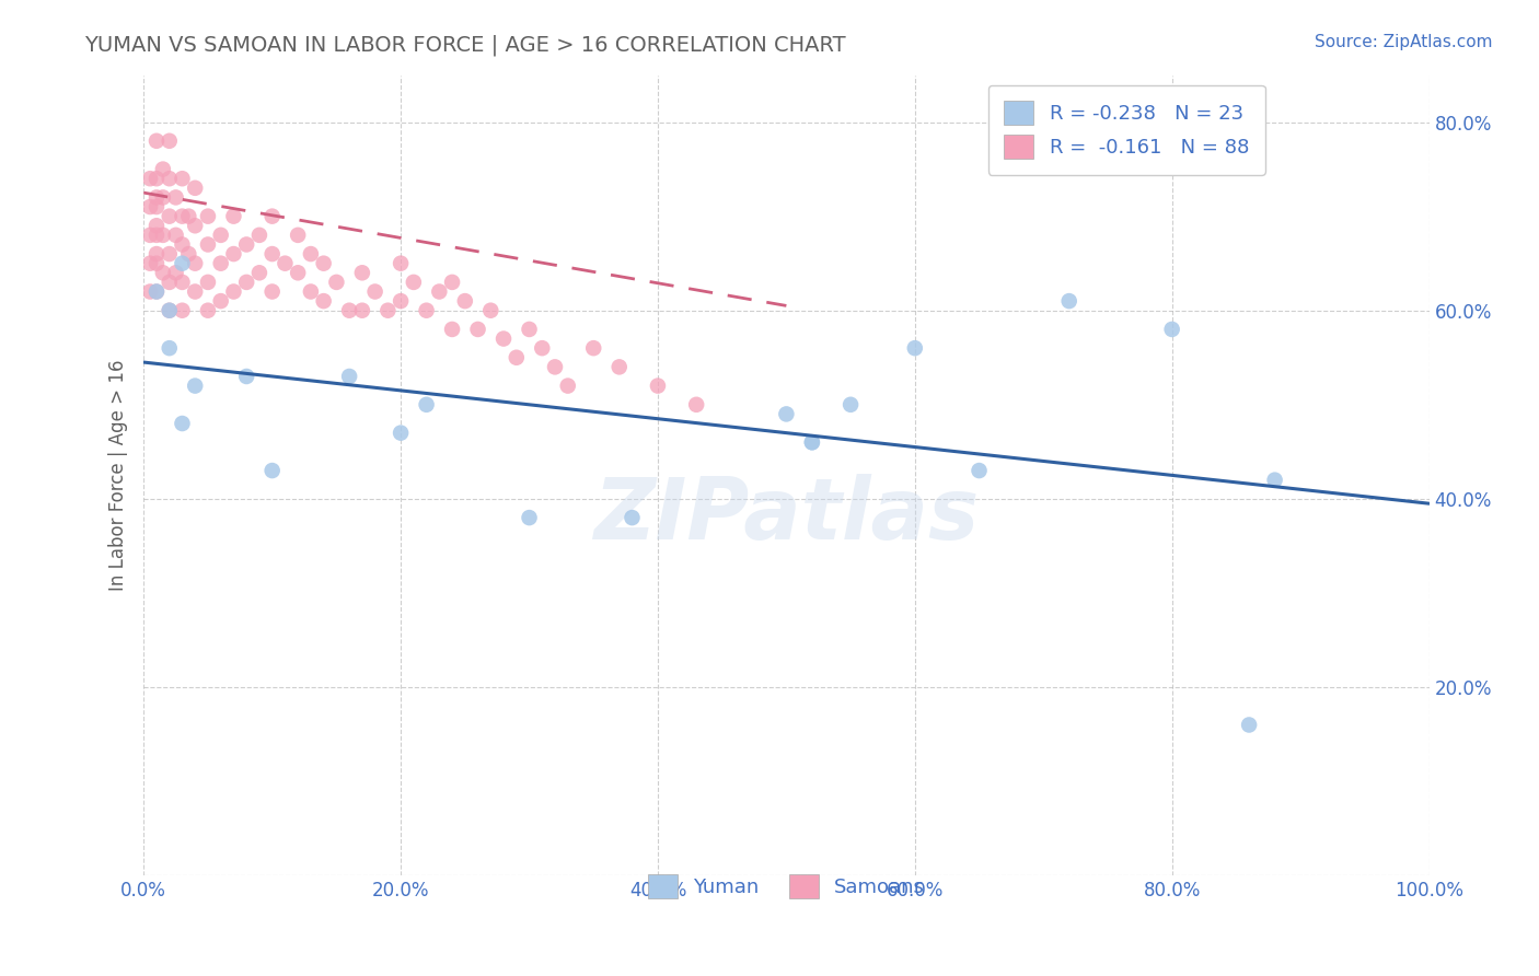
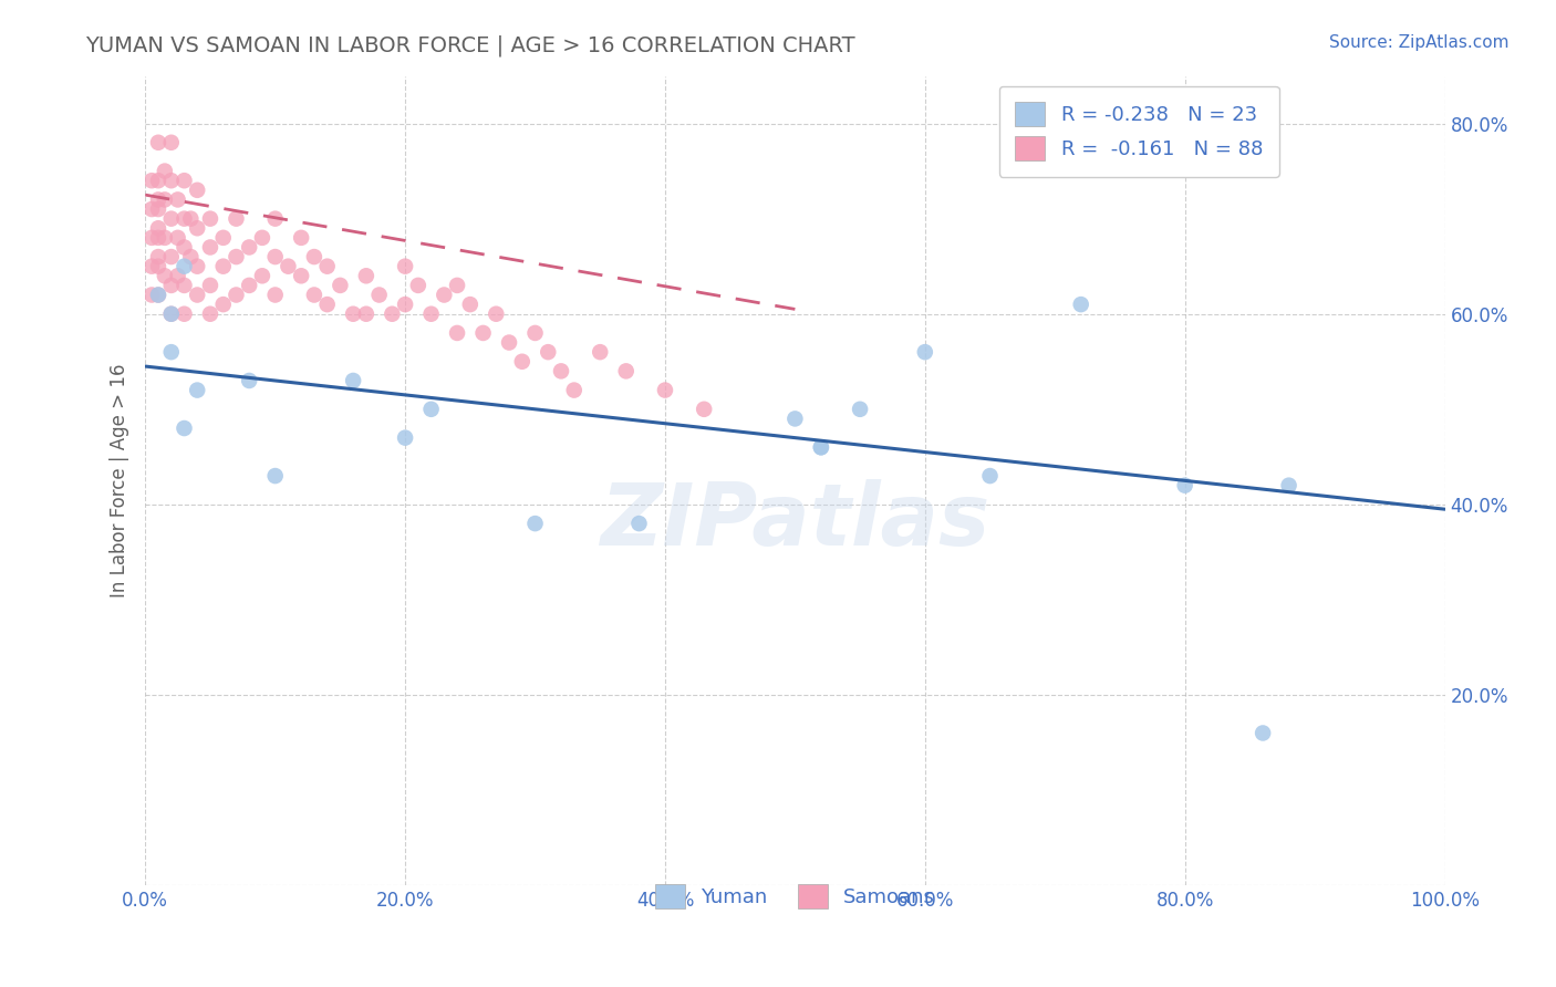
Yuman/80.0%: 58% -> 42%
